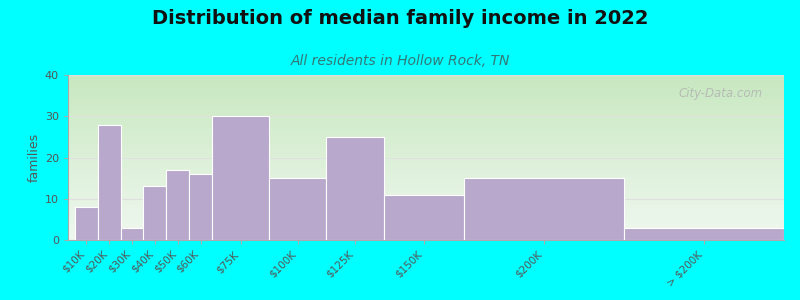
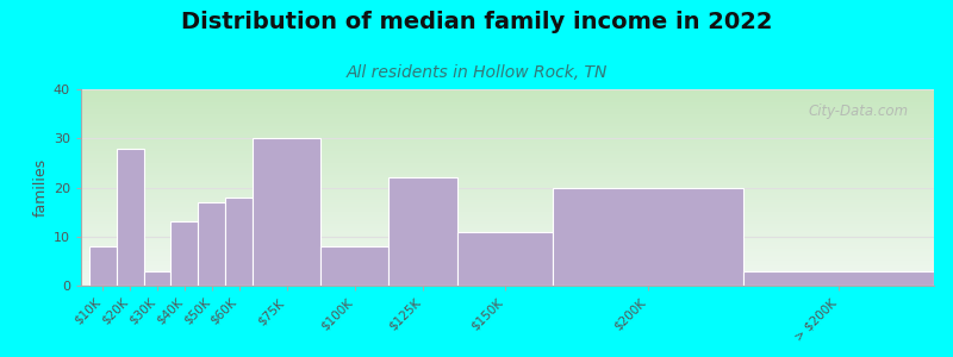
$60K: 16 -> 18
$100K: 15 -> 8
$125K: 25 -> 22
$200K: 15 -> 20
